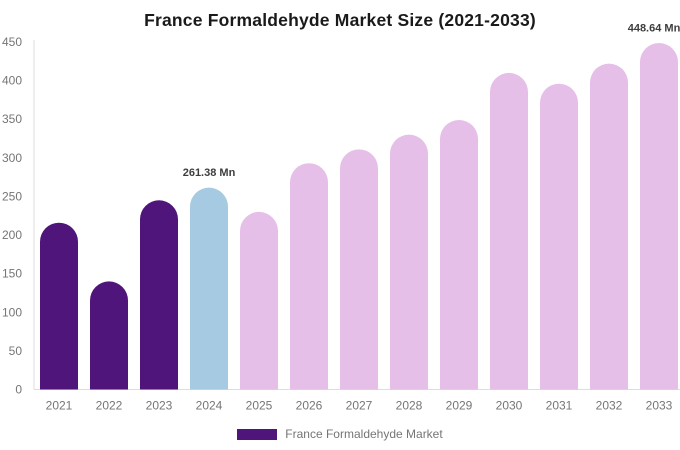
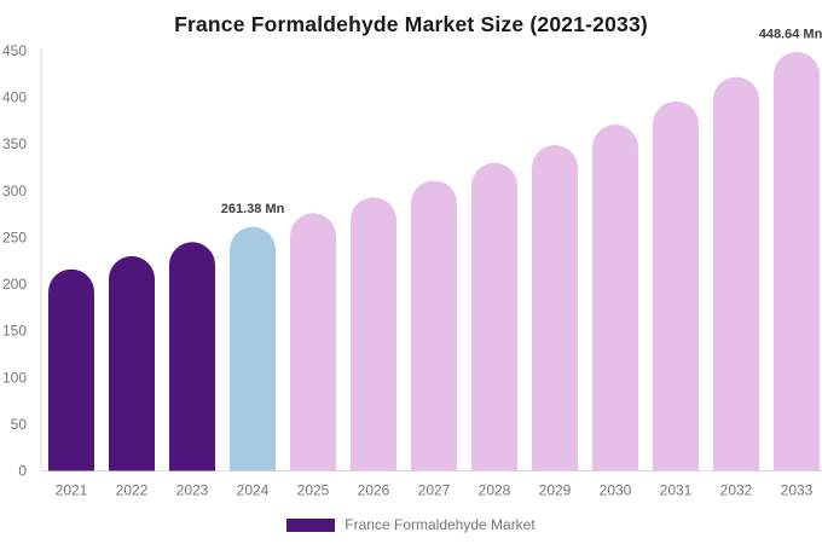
2022: 140 -> 230
2025: 230 -> 280
2030: 410 -> 370
